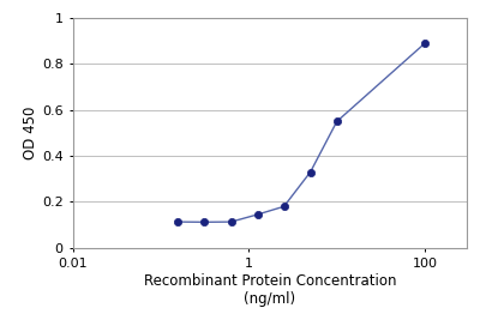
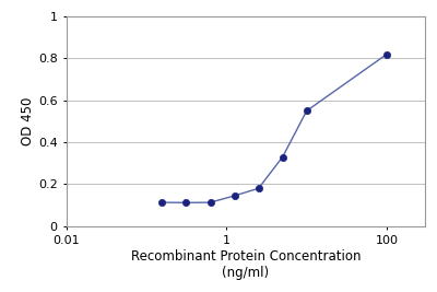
100: 0.89 -> 0.82
